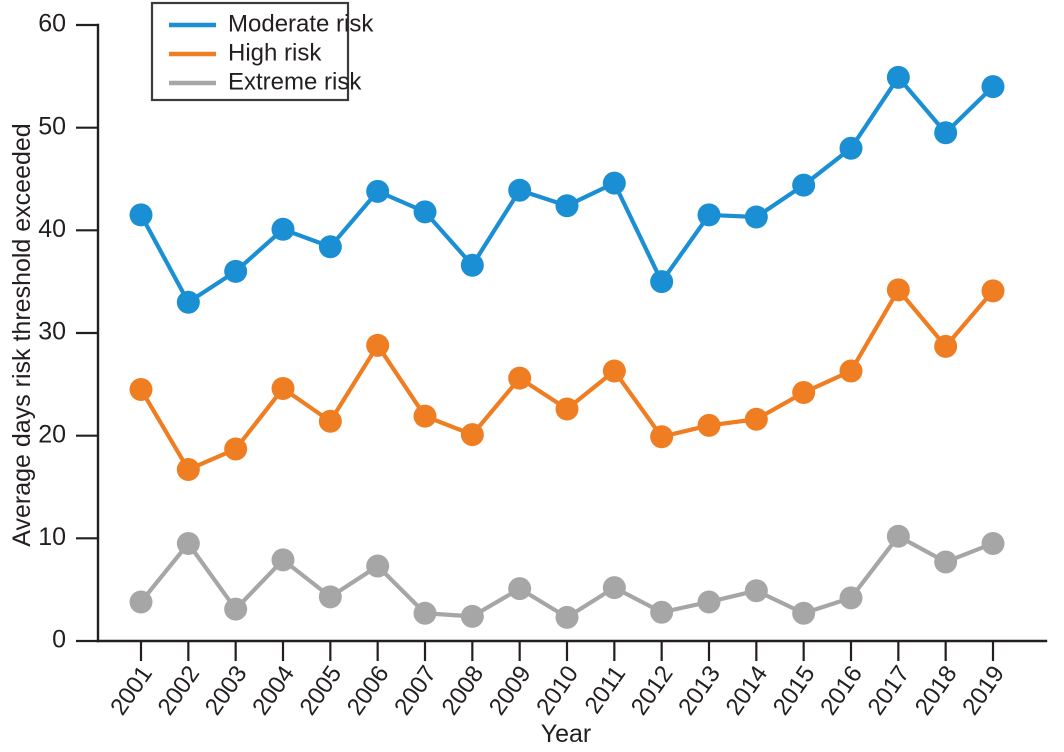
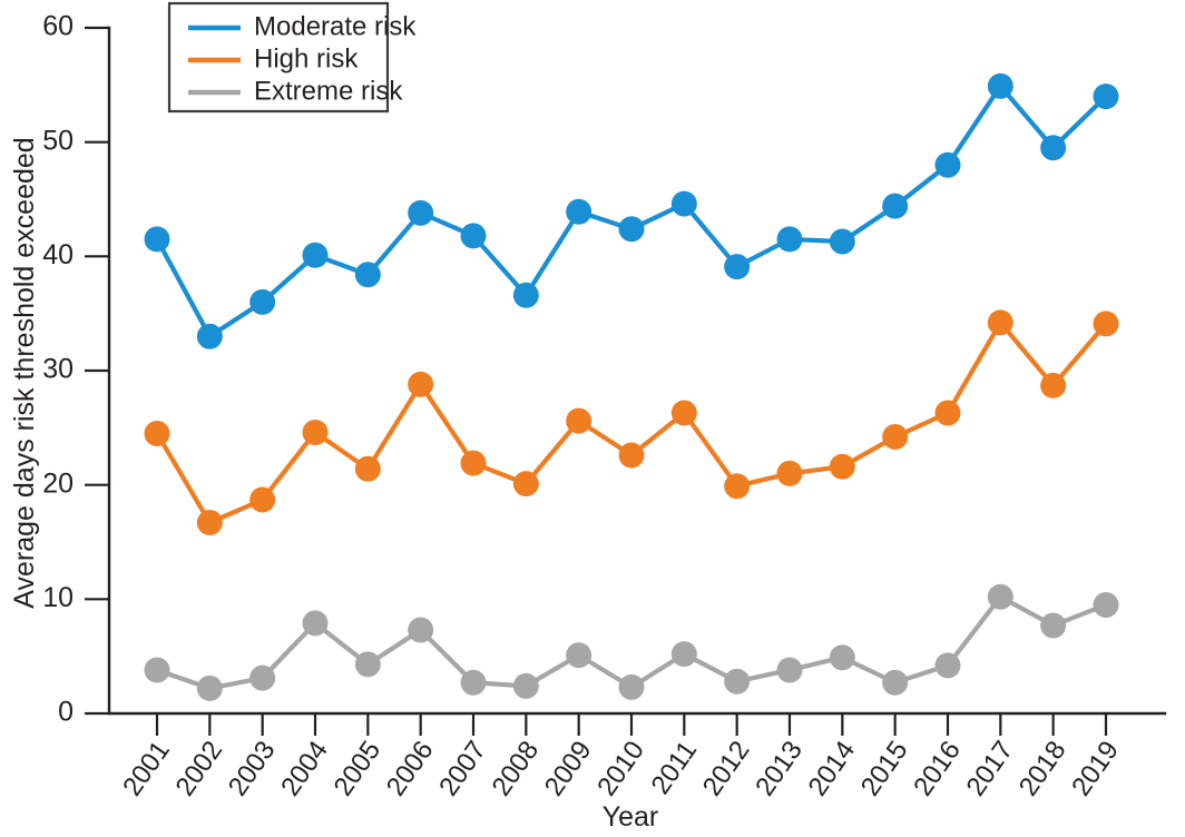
Extreme risk/2002: 9.5 -> 2.2
Moderate risk/2012: 35.0 -> 39.1
